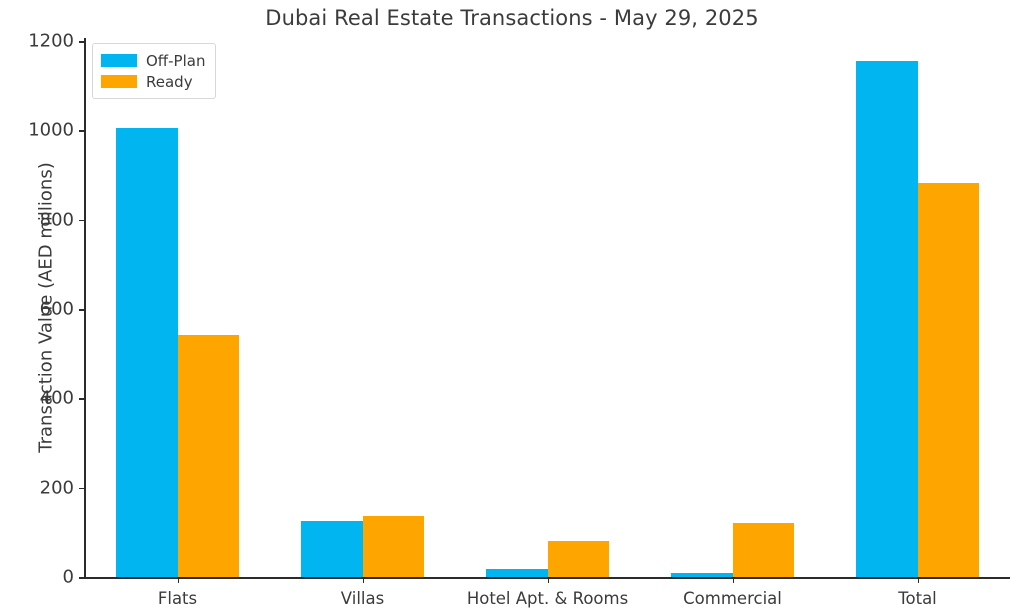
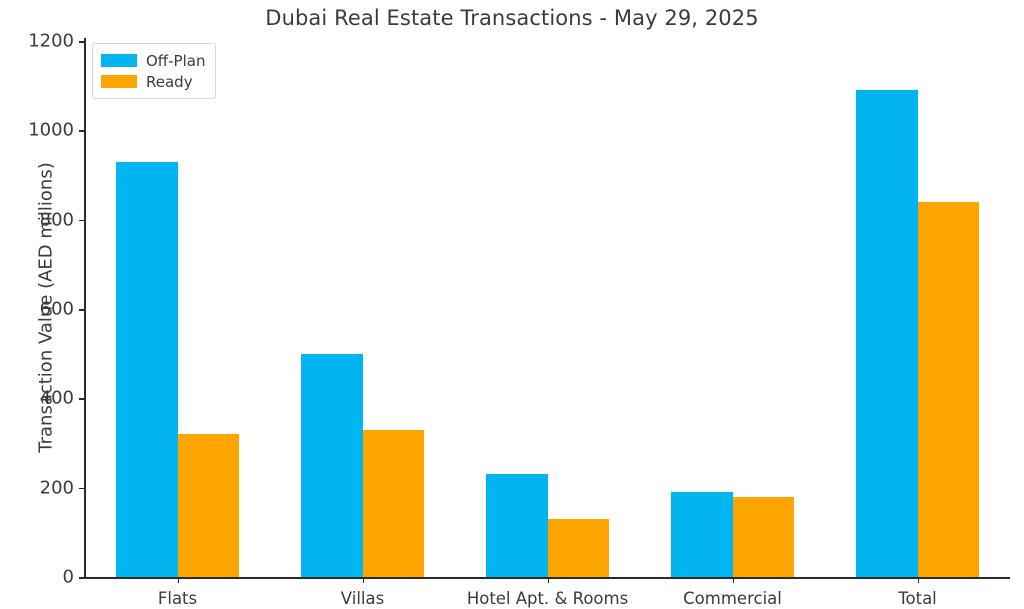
Off-Plan/Flats: 1010 -> 930
Ready/Flats: 540 -> 320
Off-Plan/Villas: 120 -> 500
Ready/Villas: 140 -> 330
Off-Plan/Hotel Apt. & Rooms: 20 -> 230
Ready/Hotel Apt. & Rooms: 80 -> 130
Off-Plan/Commercial: 10 -> 190
Ready/Commercial: 120 -> 180
Off-Plan/Total: 1160 -> 1090
Ready/Total: 880 -> 840
